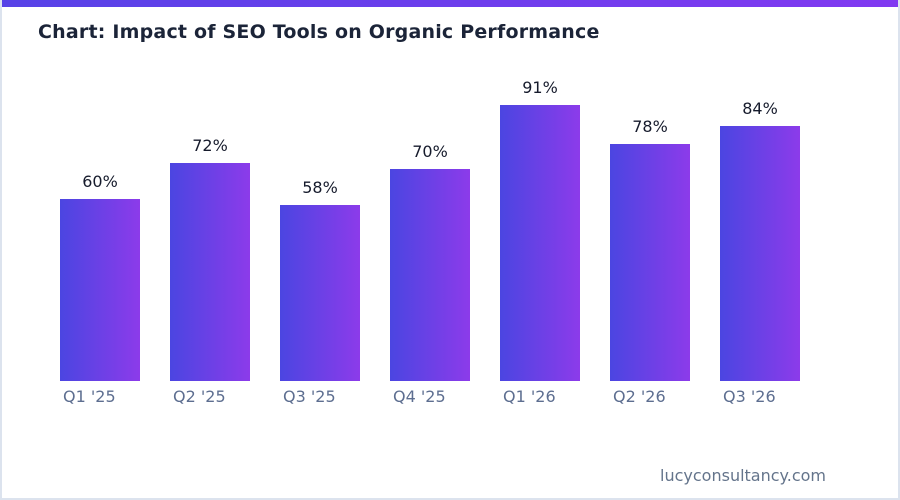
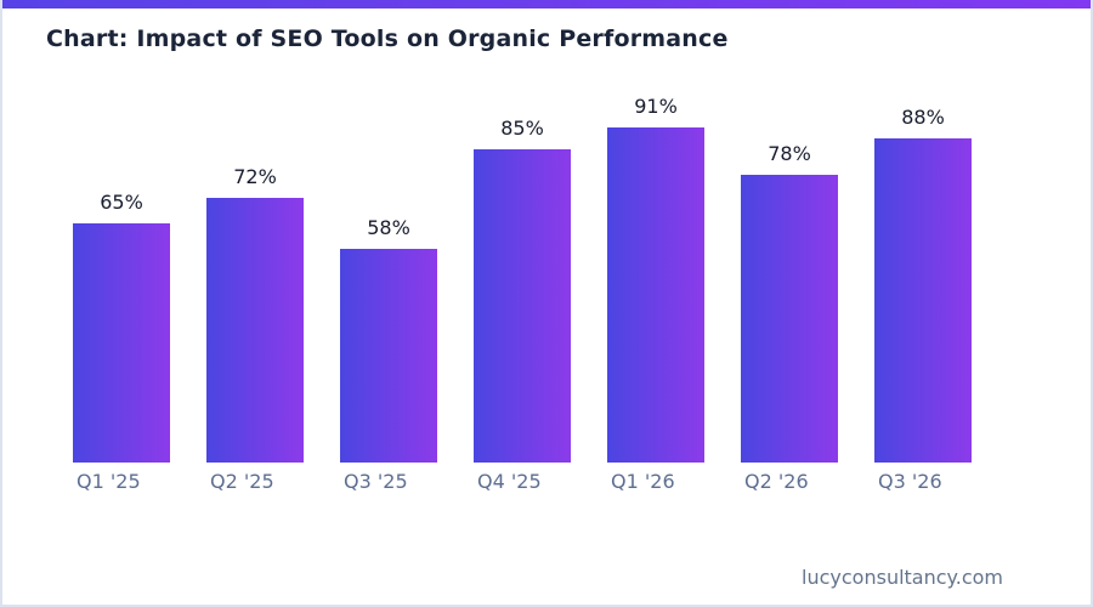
Q1 '25: 60% -> 65%
Q4 '25: 70% -> 85%
Q3 '26: 84% -> 88%
